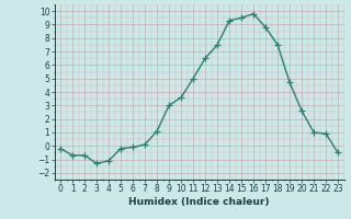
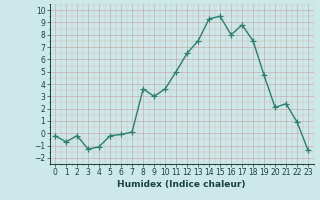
2: -0.7 -> -0.2
8: 1.1 -> 3.6
16: 9.8 -> 8.0
20: 2.6 -> 2.1
21: 1.0 -> 2.4
23: -0.5 -> -1.4
